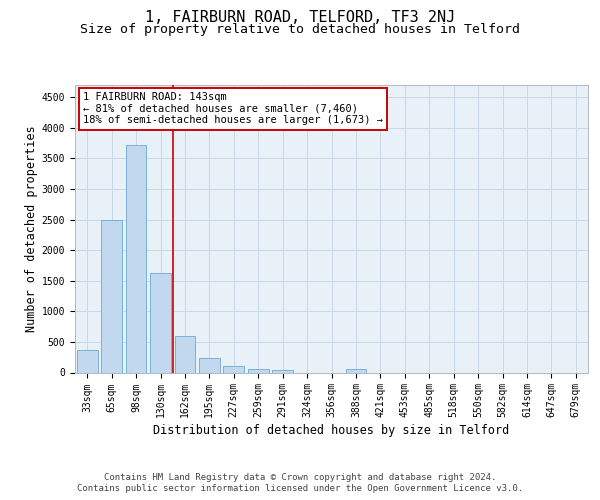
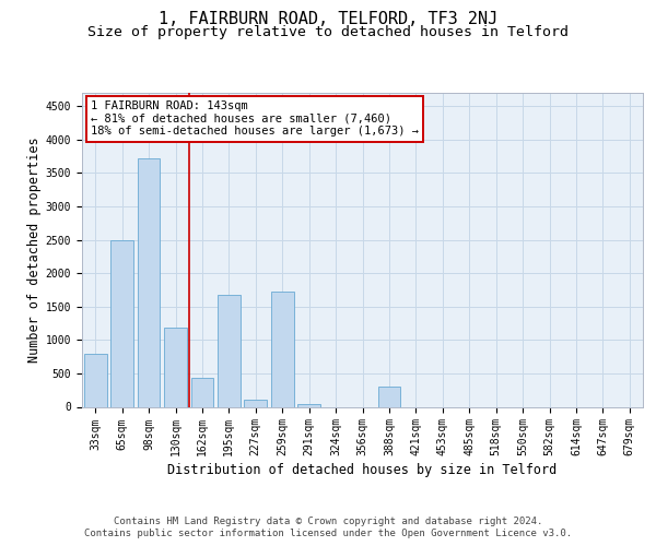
33sqm: 380 -> 800
130sqm: 1620 -> 1180
162sqm: 600 -> 440
195sqm: 240 -> 1680
259sqm: 60 -> 1720
388sqm: 60 -> 300
